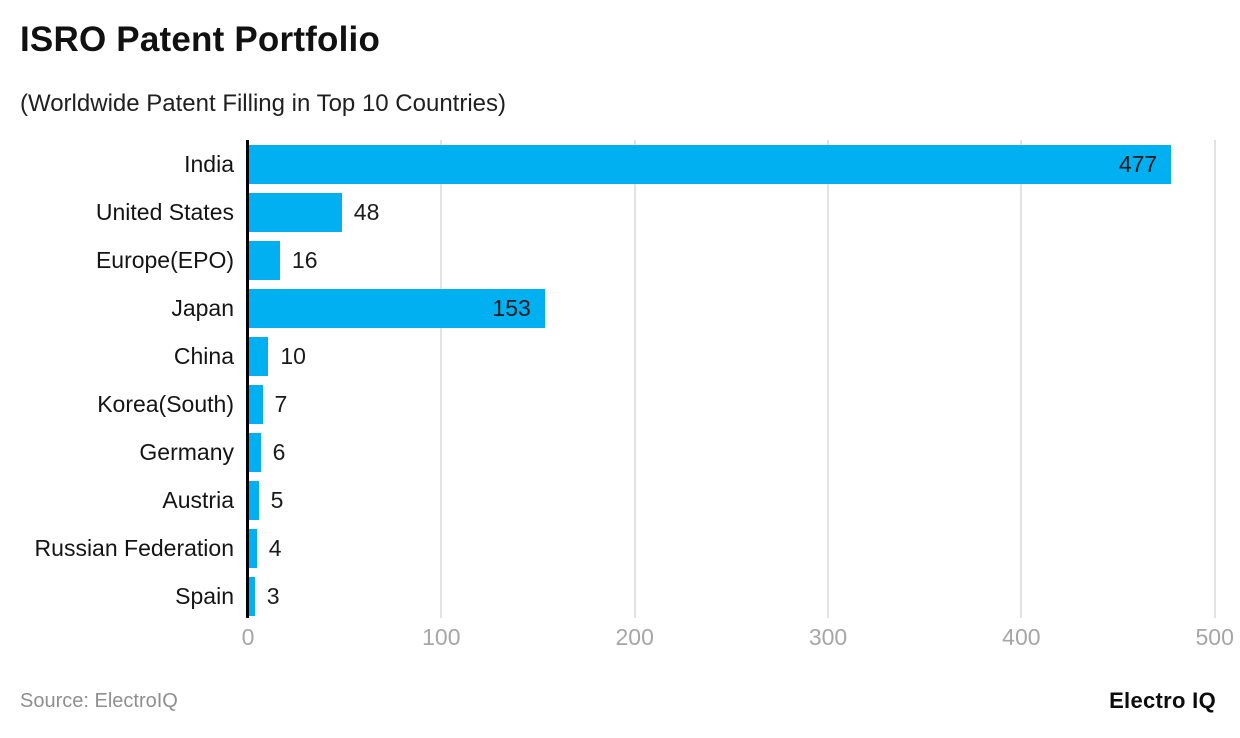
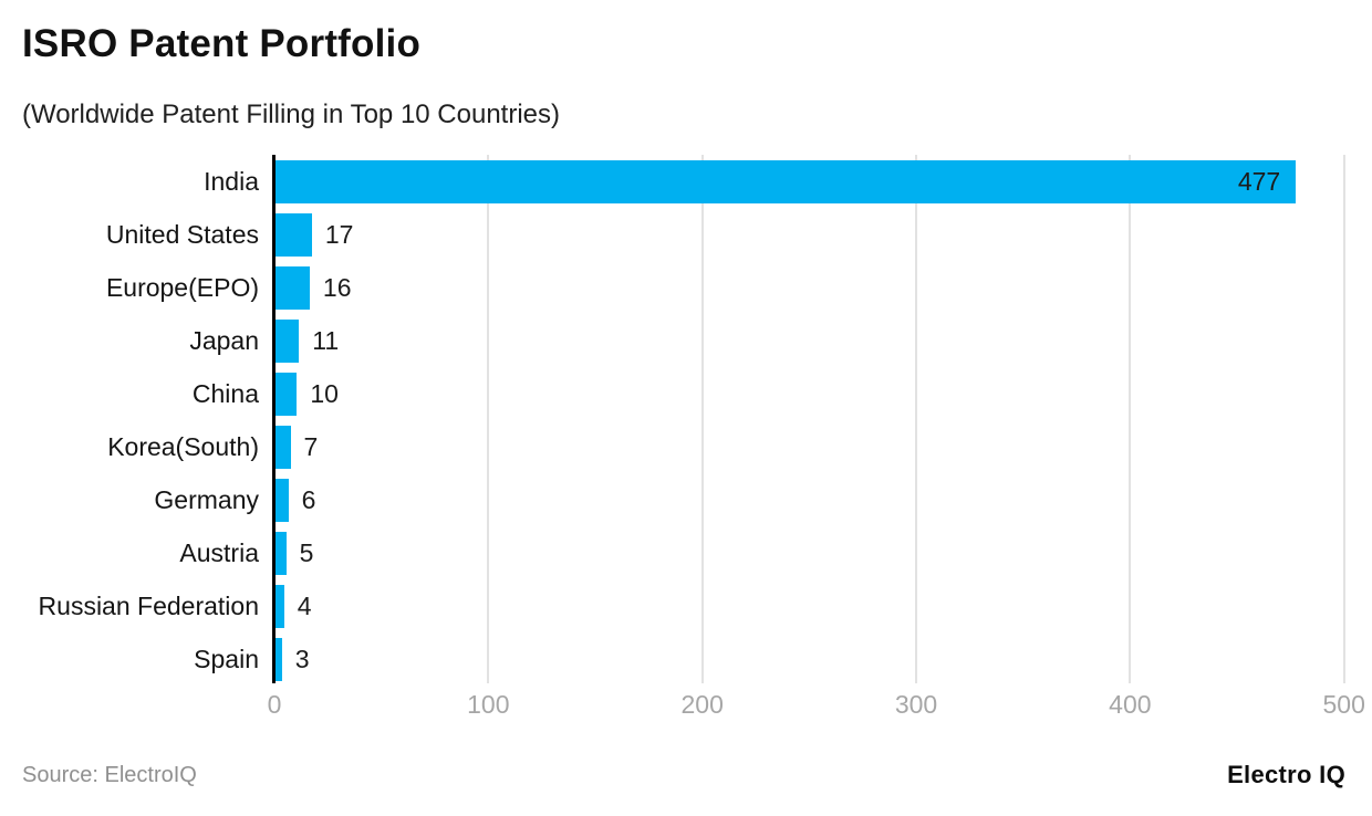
United States: 48 -> 17
Japan: 153 -> 11
